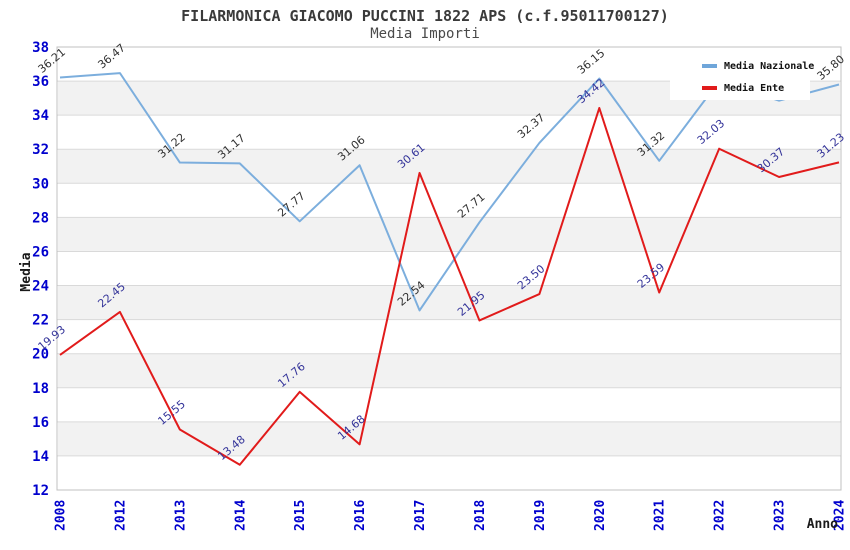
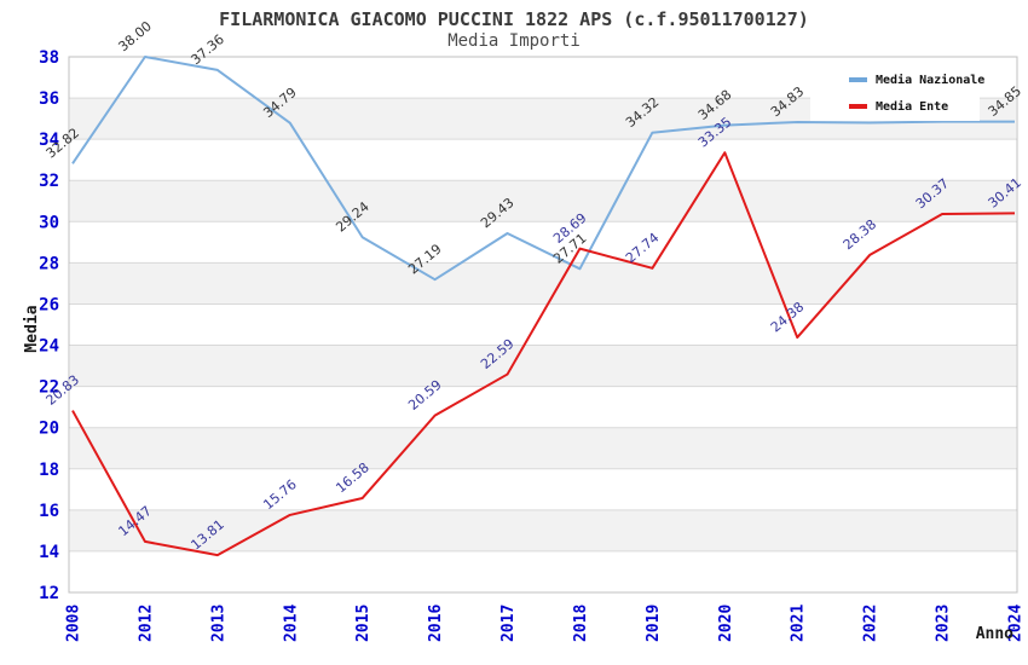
Media Nazionale/2008: 36.21 -> 32.82
Media Ente/2008: 19.93 -> 20.83
Media Nazionale/2012: 36.47 -> 38.00
Media Ente/2012: 22.45 -> 14.47
Media Nazionale/2013: 31.22 -> 37.36
Media Ente/2013: 15.55 -> 13.81
Media Nazionale/2014: 31.17 -> 34.79
Media Ente/2014: 13.48 -> 15.76
Media Nazionale/2015: 27.77 -> 29.24
Media Ente/2015: 17.76 -> 16.58
Media Nazionale/2016: 31.06 -> 27.19
Media Ente/2016: 14.68 -> 20.59
Media Nazionale/2017: 22.54 -> 29.43
Media Ente/2017: 30.61 -> 22.59
Media Ente/2018: 21.95 -> 28.69
Media Nazionale/2019: 32.37 -> 34.32
Media Ente/2019: 23.50 -> 27.74
Media Nazionale/2020: 36.15 -> 34.68
Media Ente/2020: 34.42 -> 33.35
Media Nazionale/2021: 31.32 -> 34.83
Media Ente/2021: 23.59 -> 24.38
Media Nazionale/2022: 36.0 -> 34.8
Media Ente/2022: 32.03 -> 28.38
Media Nazionale/2024: 35.80 -> 34.85
Media Ente/2024: 31.23 -> 30.41
